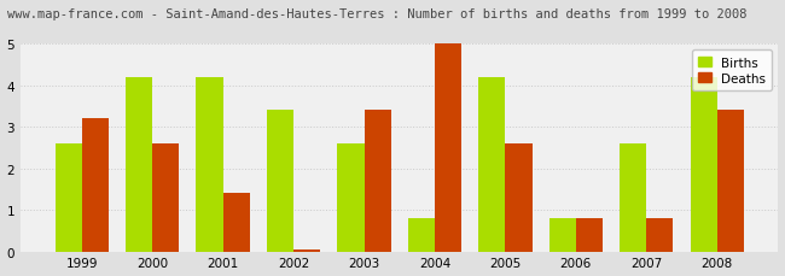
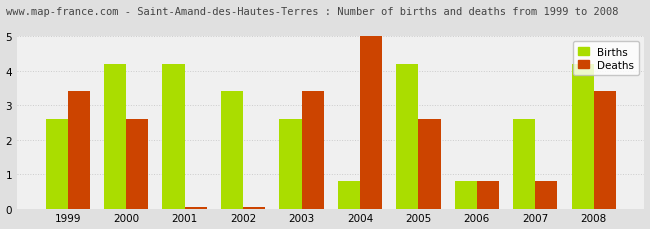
Deaths/1999: 3.20 -> 3.40
Deaths/2001: 1.40 -> 0.05
